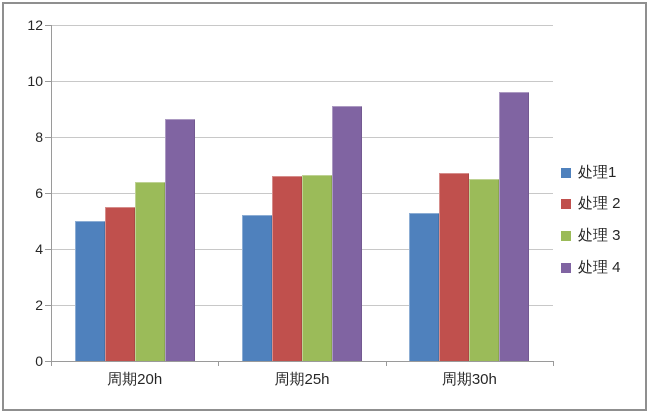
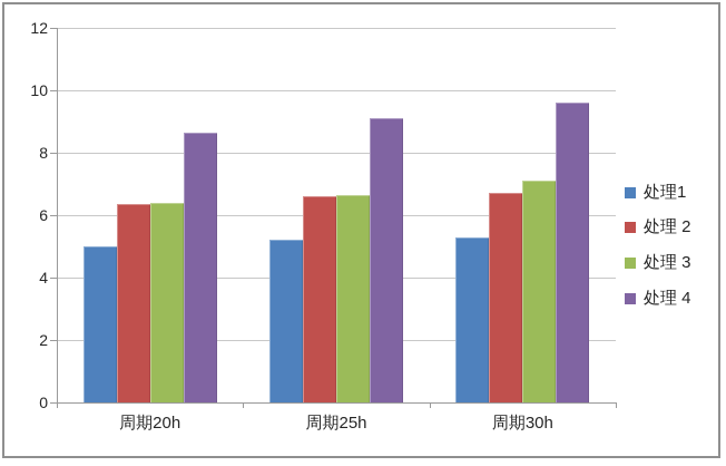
处理 2/周期20h: 5.5 -> 6.3
处理 3/周期30h: 6.5 -> 7.1
